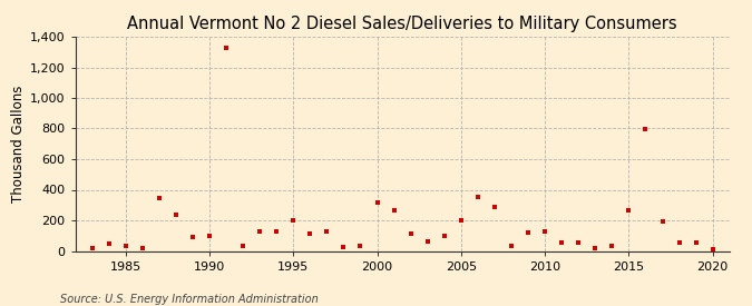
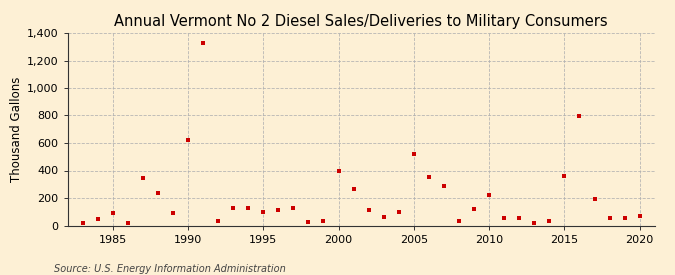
1985: 30 -> 90
1990: 100 -> 620
1995: 200 -> 100
2000: 320 -> 400
2005: 200 -> 520
2010: 130 -> 220
2015: 260 -> 360
2020: 10 -> 70
